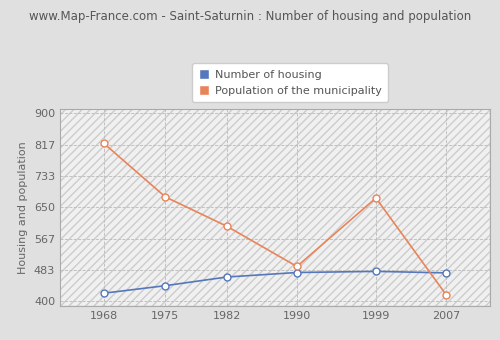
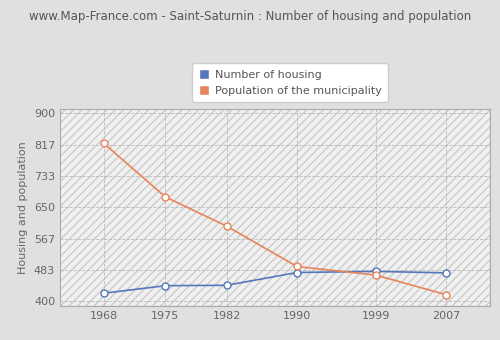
Number of housing/1982: 465 -> 443
Population of the municipality/1999: 675 -> 470
